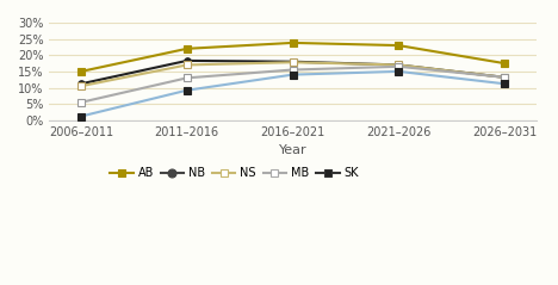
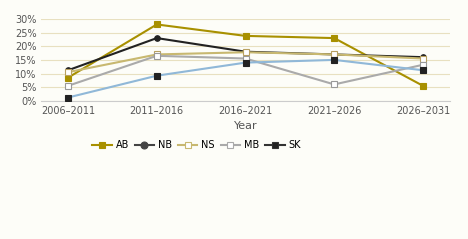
AB/2006–2011: 15.0% -> 8.5%
AB/2011–2016: 22.0% -> 28.0%
SK/2011–2016: 18.3% -> 23.0%
MB/2011–2016: 13.0% -> 16.5%
MB/2021–2026: 16.5% -> 6.0%
AB/2026–2031: 17.5% -> 5.5%
SK/2026–2031: 13.2% -> 16.0%
NS/2026–2031: 13.2% -> 15.5%
